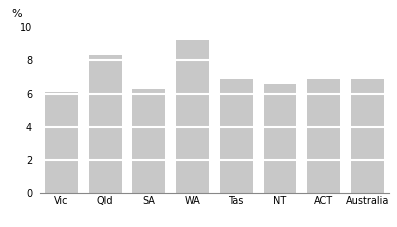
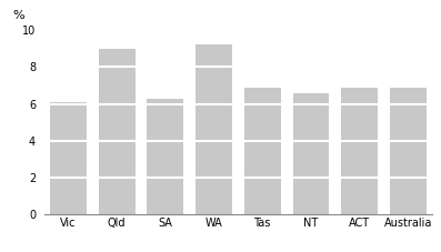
Qld: 8.3 -> 9.0
